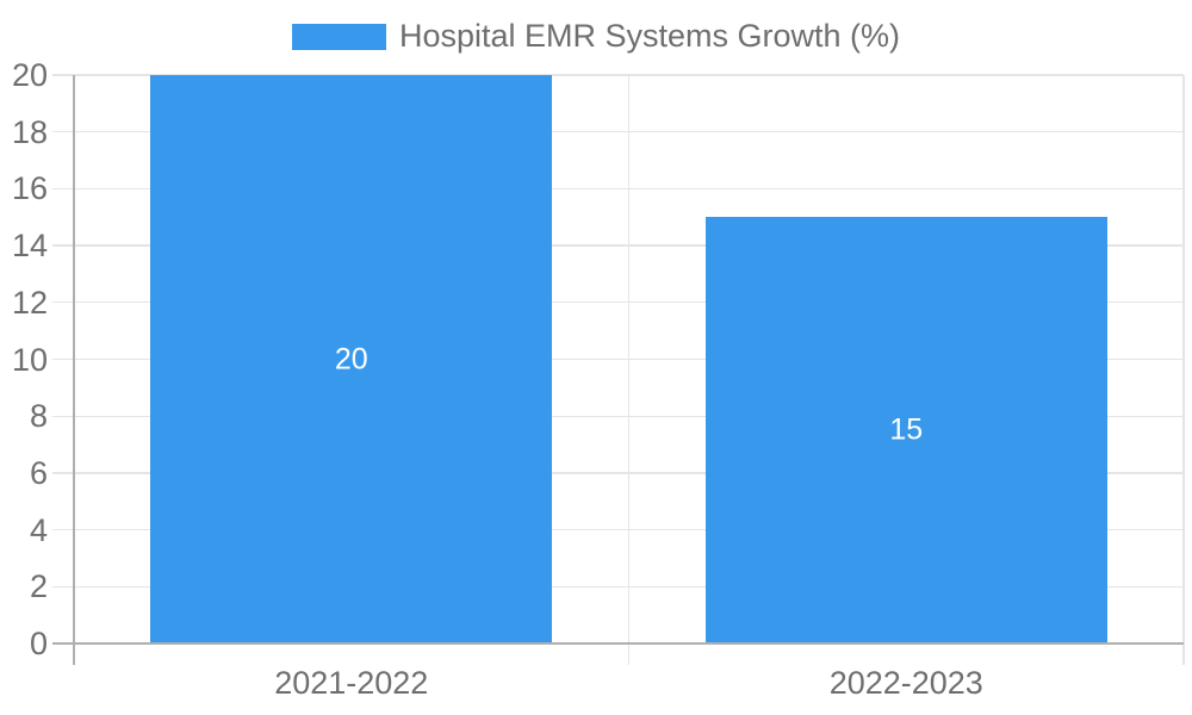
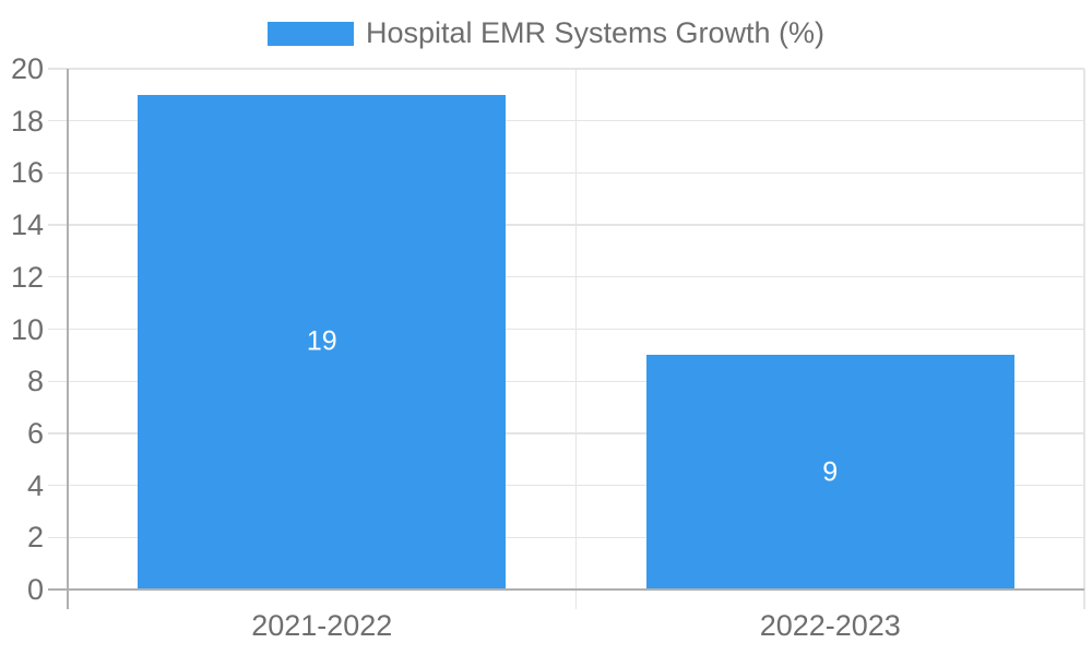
2021-2022: 20 -> 19
2022-2023: 15 -> 9
